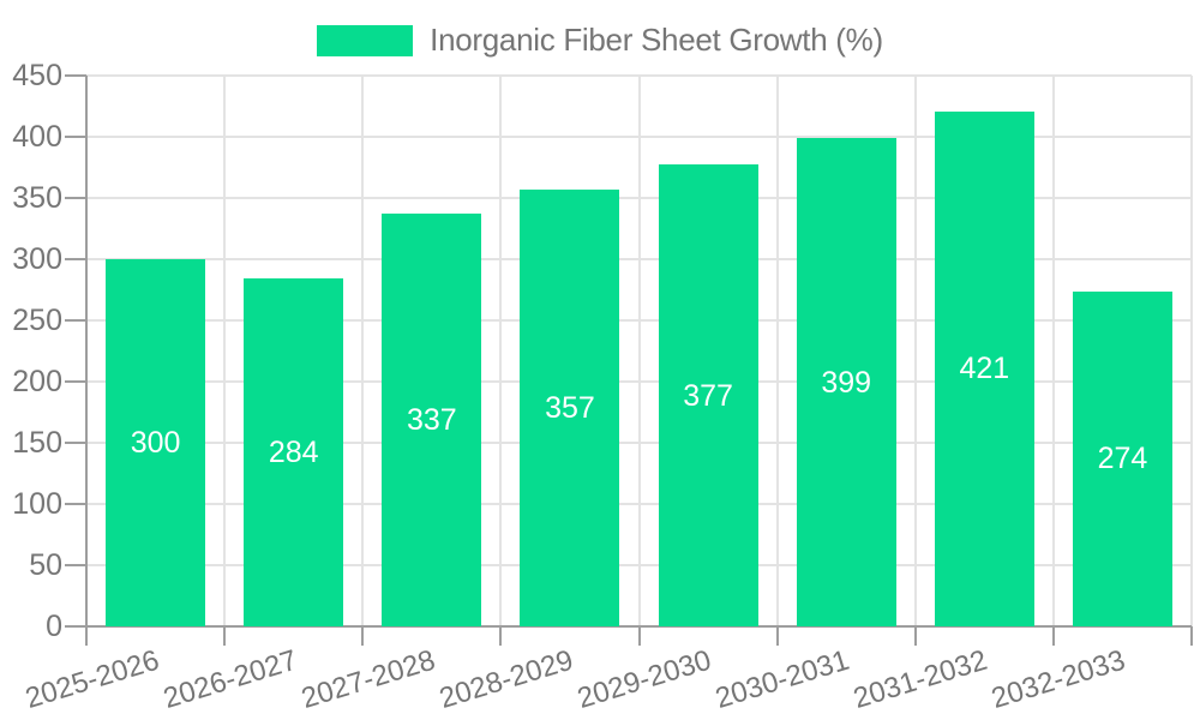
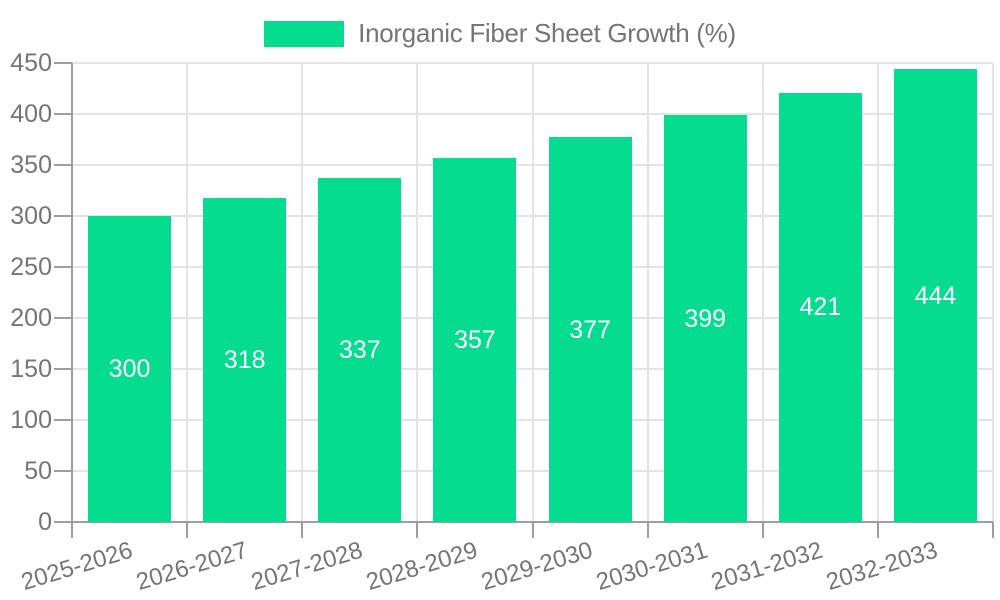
2026-2027: 284 -> 318
2032-2033: 274 -> 444
